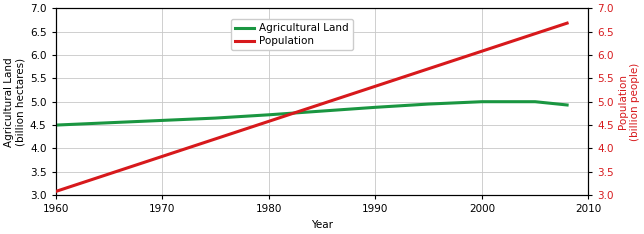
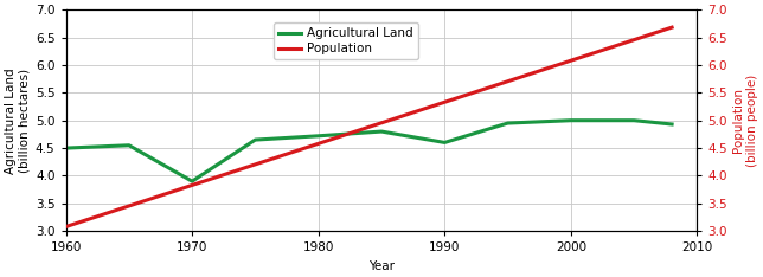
1970: 4.60 -> 3.90
1990: 4.88 -> 4.60
